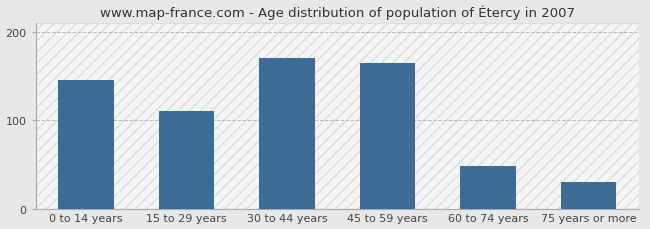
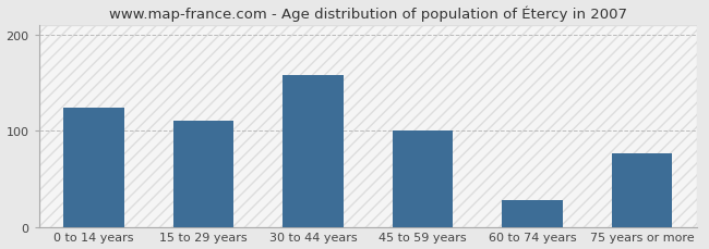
0 to 14 years: 145 -> 124
30 to 44 years: 170 -> 158
45 to 59 years: 165 -> 100
60 to 74 years: 48 -> 28
75 years or more: 30 -> 76
